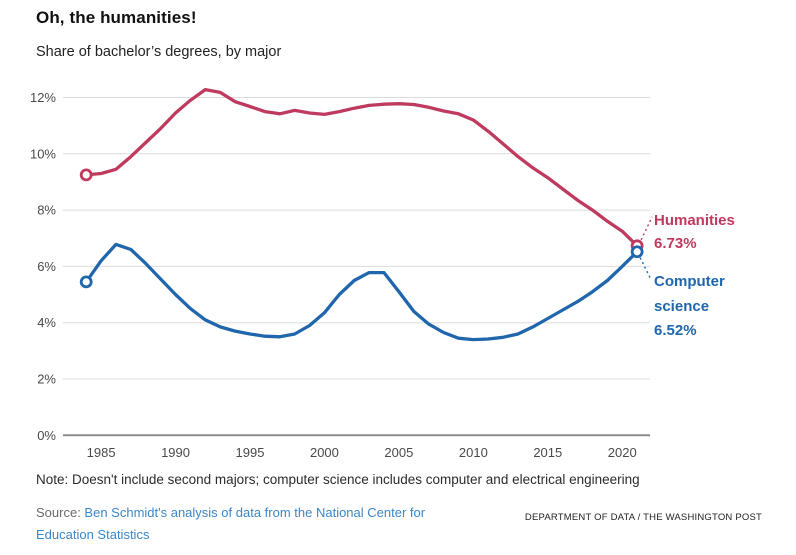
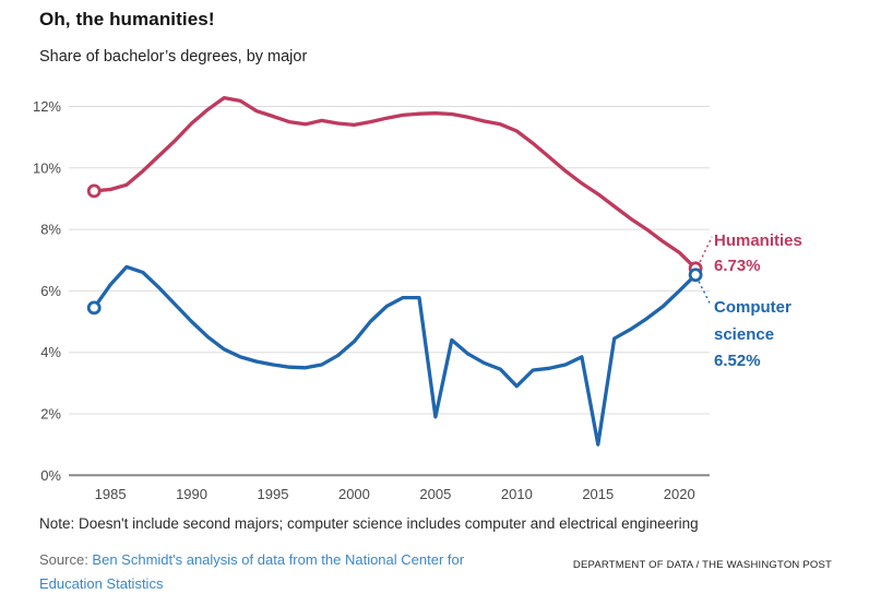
Computer science/2005: 5.1% -> 1.9%
Computer science/2010: 3.4% -> 2.9%
Computer science/2015: 4.2% -> 1.0%
